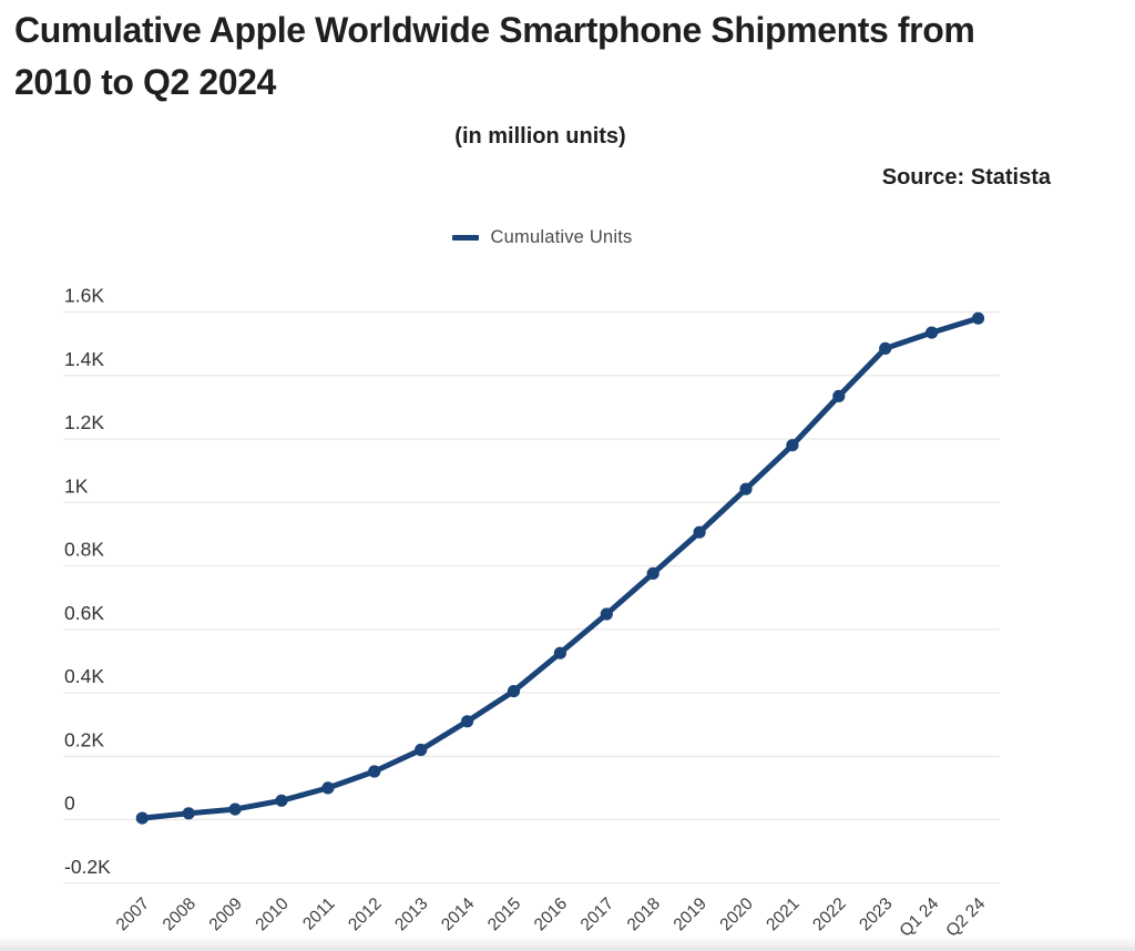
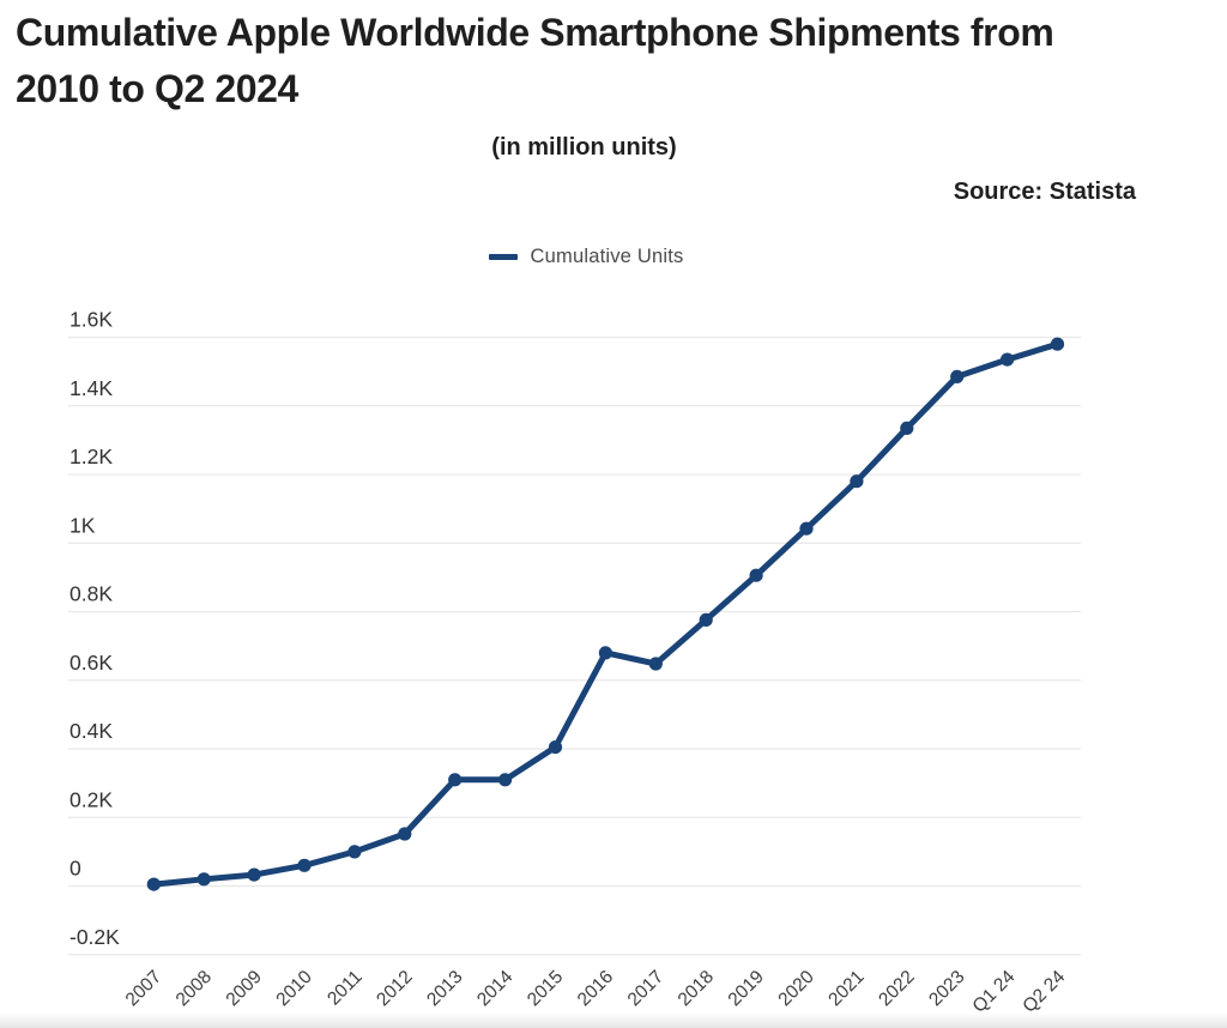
2013: 0.22K -> 0.31K
2016: 0.52K -> 0.68K
